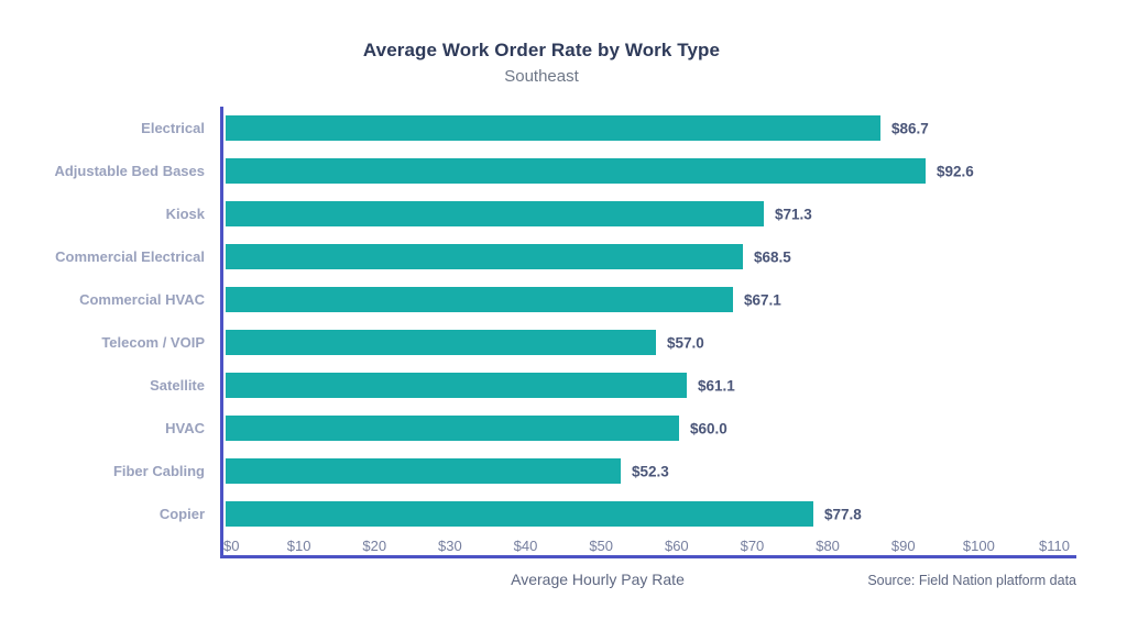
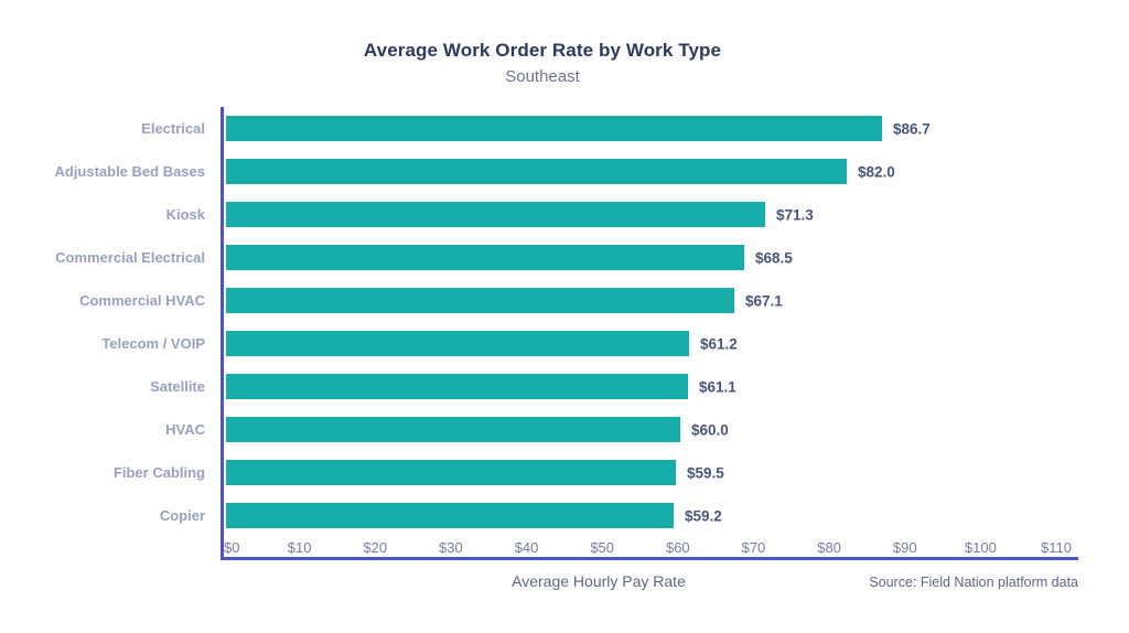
Adjustable Bed Bases: $92.6 -> $82.0
Telecom / VOIP: $57.0 -> $61.2
Fiber Cabling: $52.3 -> $59.5
Copier: $77.8 -> $59.2
